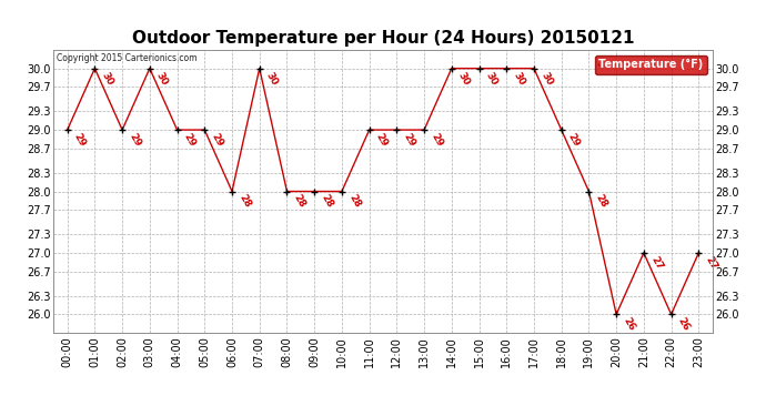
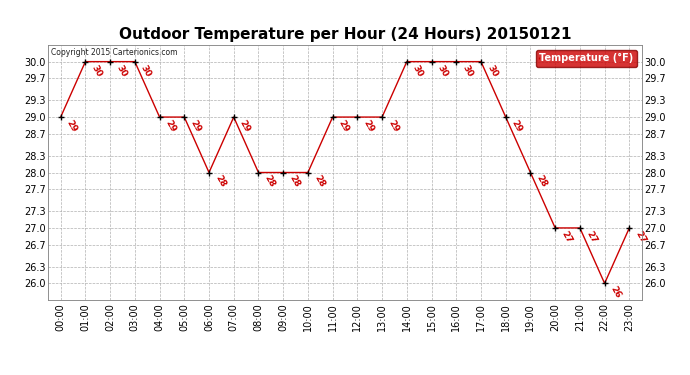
02:00: 29 -> 30
07:00: 30 -> 29
20:00: 26 -> 27
